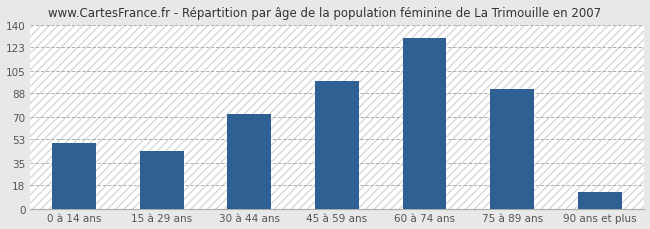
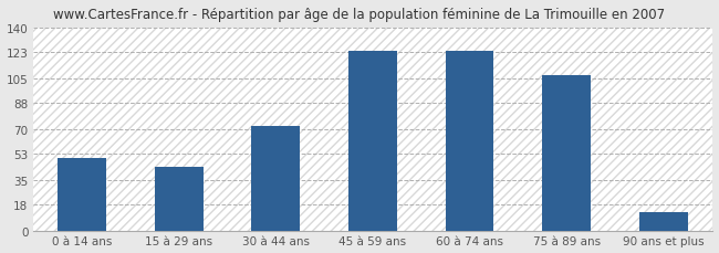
45 à 59 ans: 97 -> 124
60 à 74 ans: 130 -> 124
75 à 89 ans: 91 -> 107
